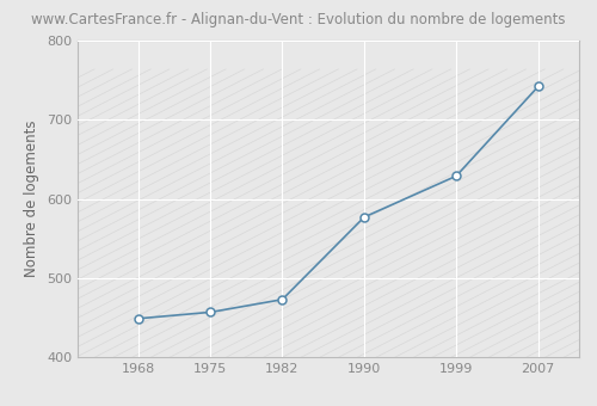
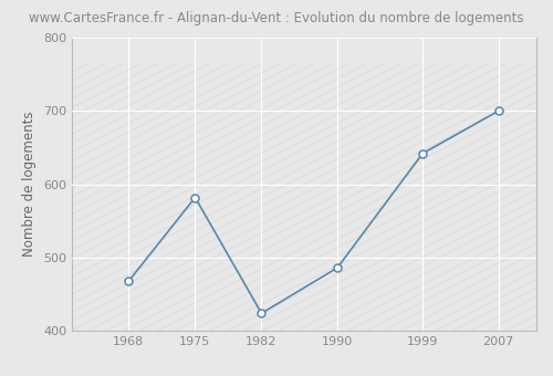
1968: 449 -> 468
1975: 457 -> 582
1982: 473 -> 424
1990: 577 -> 486
1999: 629 -> 642
2007: 742 -> 700
